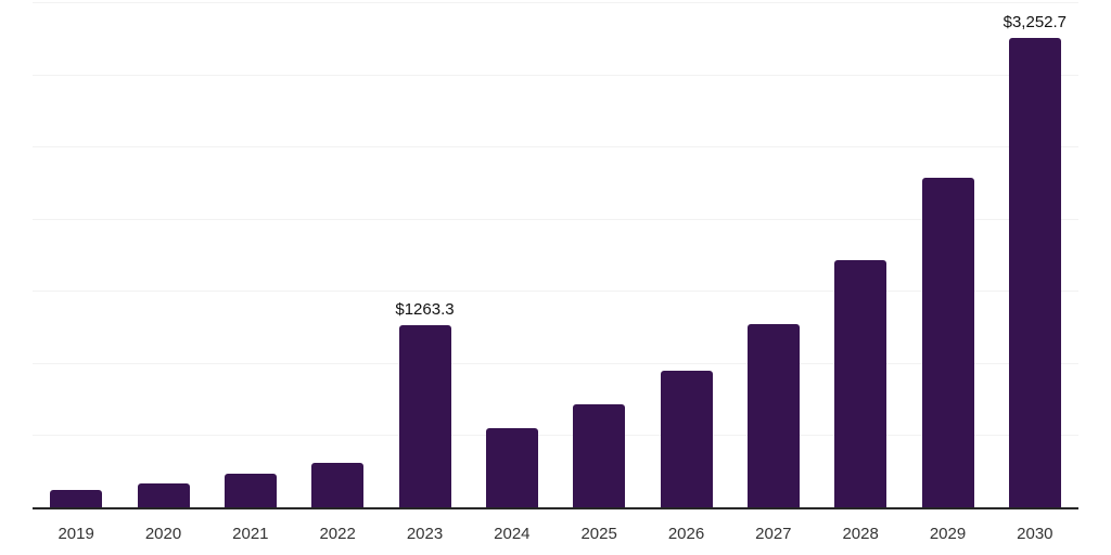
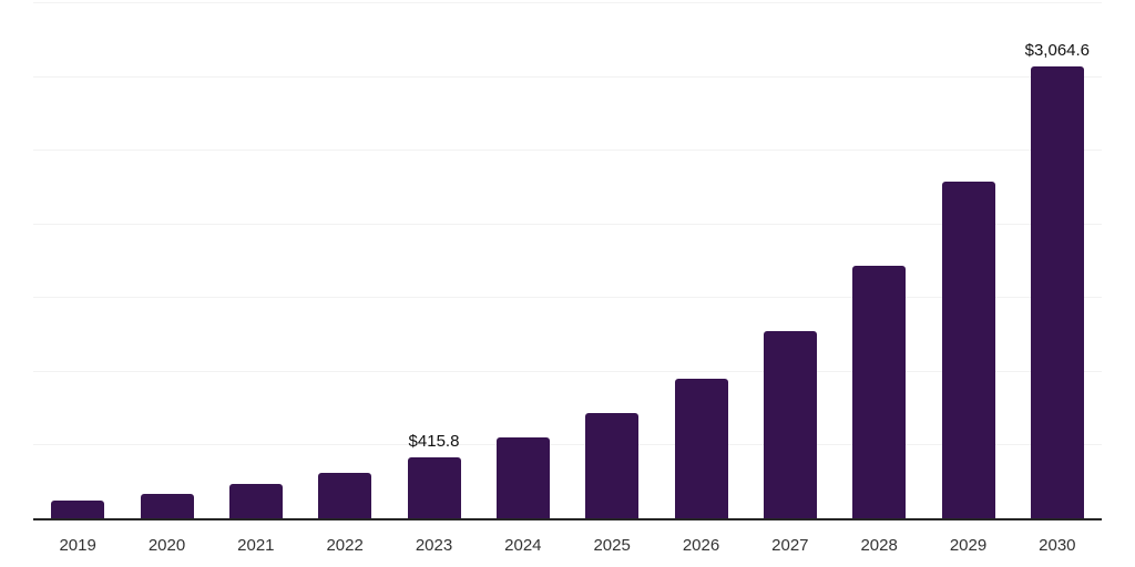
2023: $1263.3 -> $415.8
2030: $3,252.7 -> $3,064.6
